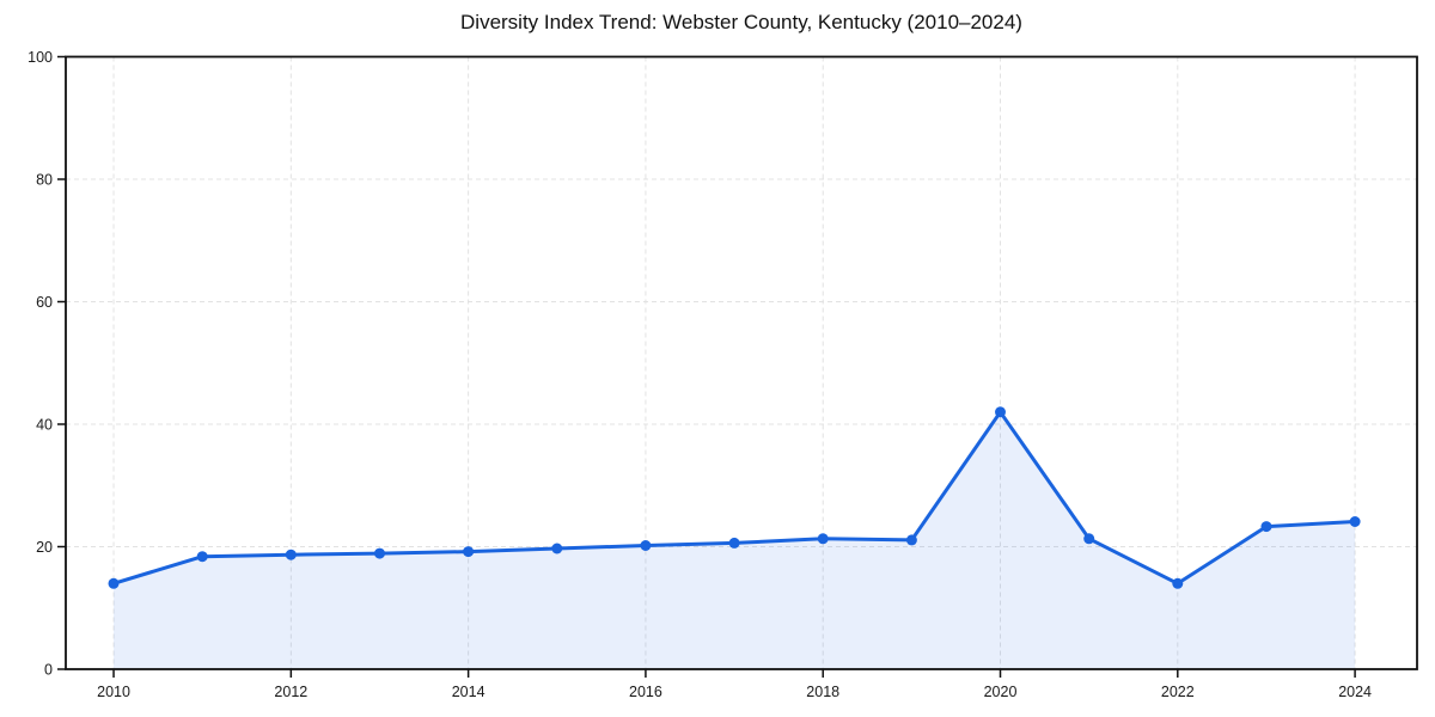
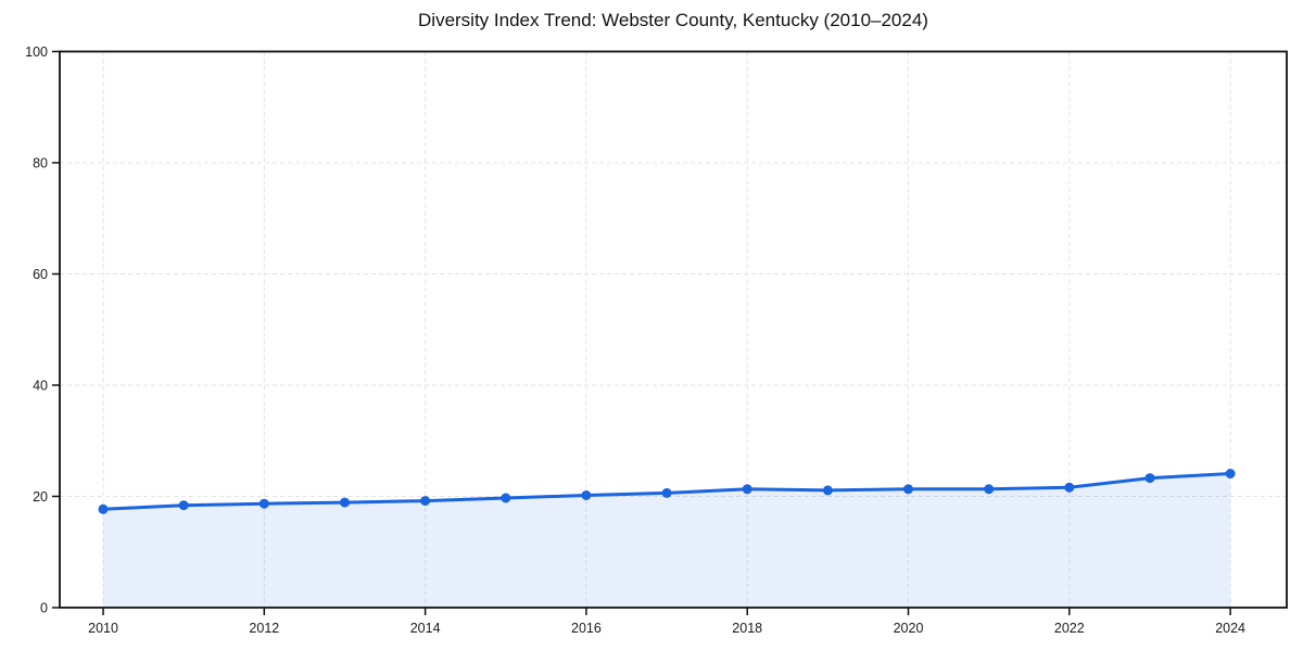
2010: 14 -> 18
2020: 42 -> 21
2022: 14 -> 22
